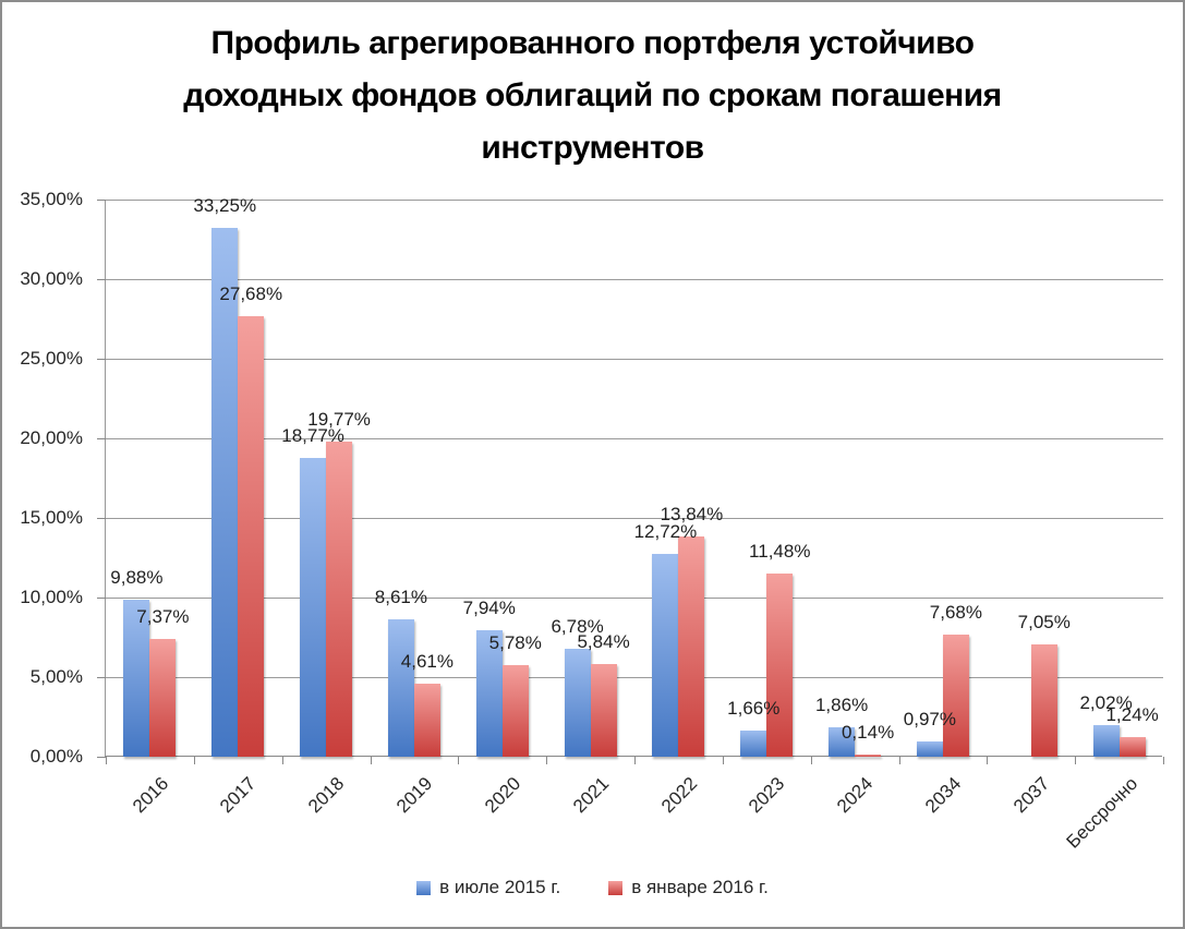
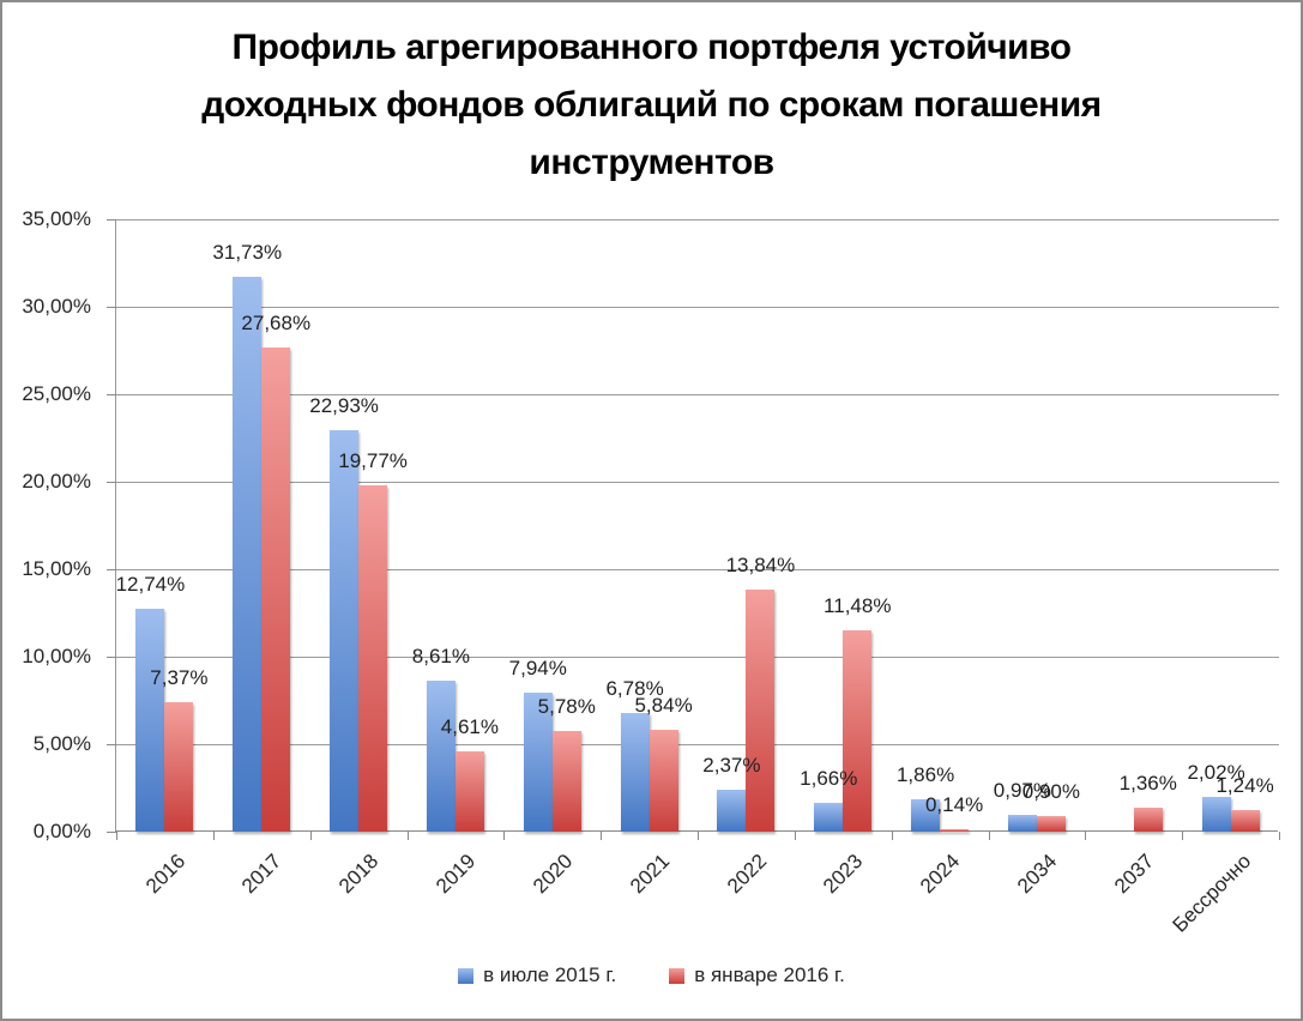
в июле 2015 г./2016: 9,88% -> 12,74%
в июле 2015 г./2017: 33,25% -> 31,73%
в июле 2015 г./2018: 18,77% -> 22,93%
в июле 2015 г./2022: 12,72% -> 2,37%
в январе 2016 г./2034: 7,68% -> 0,90%
в январе 2016 г./2037: 7,05% -> 1,36%
